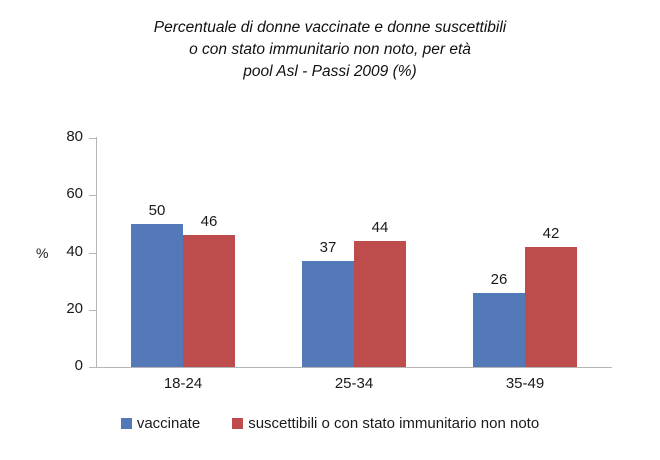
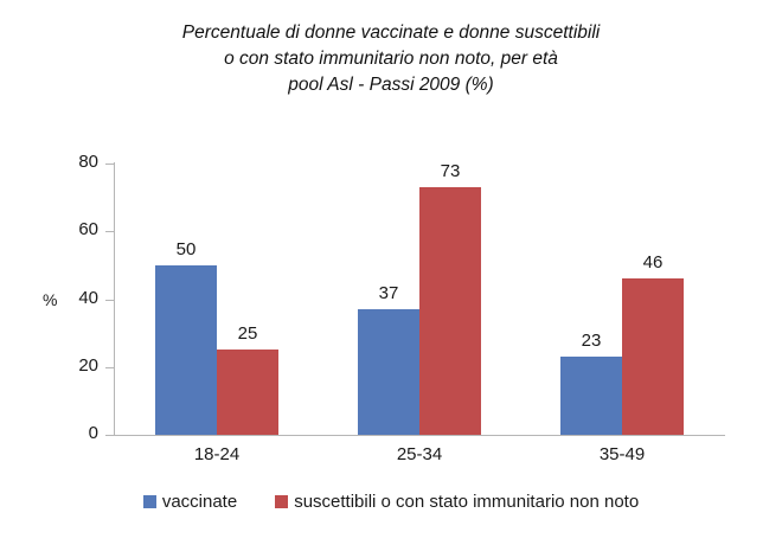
suscettibili o con stato immunitario non noto/18-24: 46 -> 25
suscettibili o con stato immunitario non noto/25-34: 44 -> 73
vaccinate/35-49: 26 -> 23
suscettibili o con stato immunitario non noto/35-49: 42 -> 46
